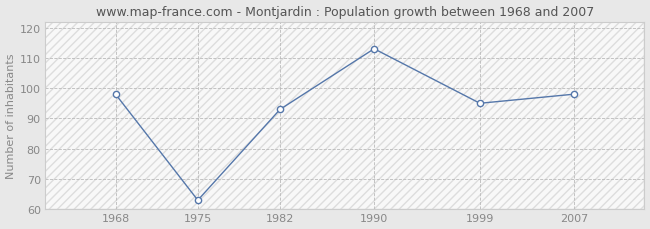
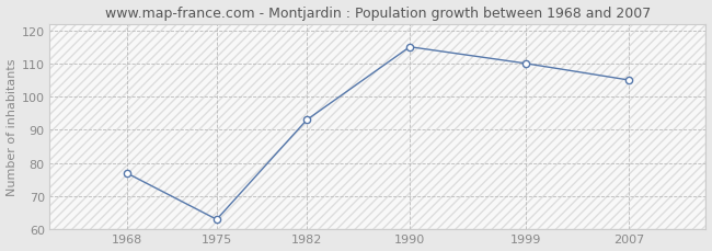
1968: 98 -> 77
1990: 113 -> 115
1999: 95 -> 110
2007: 98 -> 105
